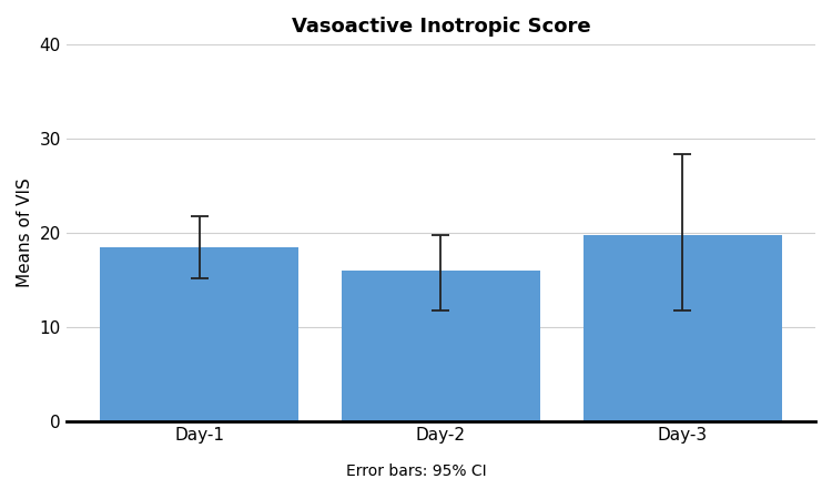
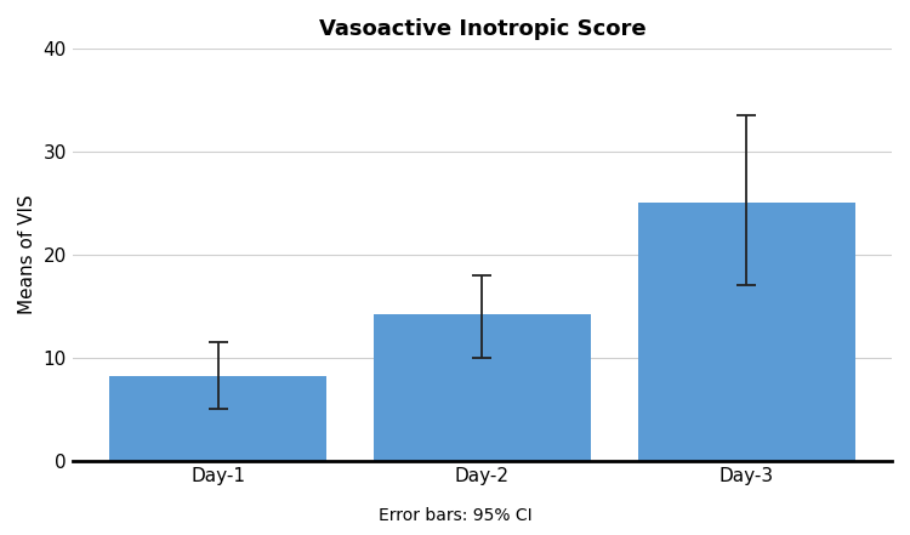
Day-1: 18.4 -> 8.2
Day-2: 16.0 -> 14.2
Day-3: 19.8 -> 25.0
